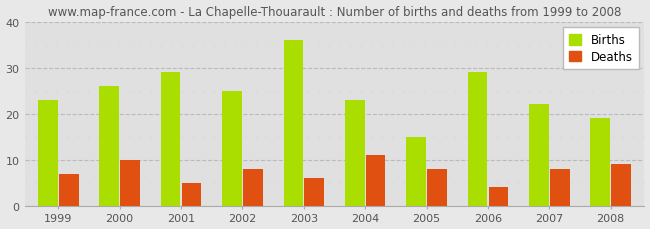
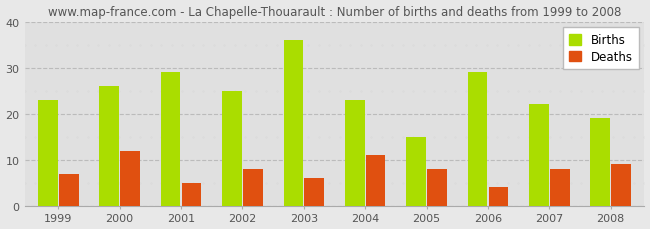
Deaths/2000: 10 -> 12
